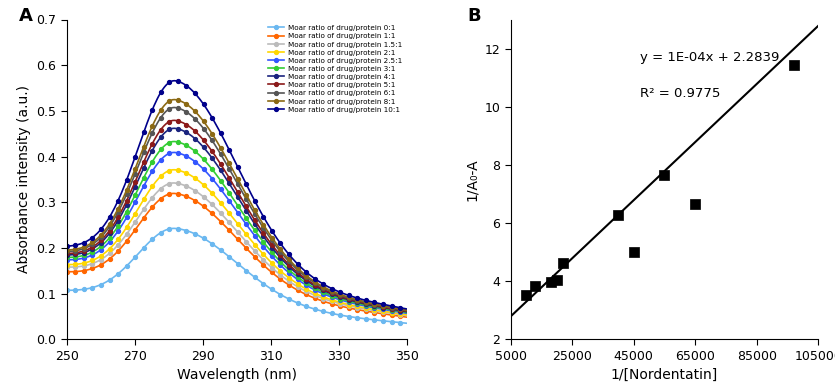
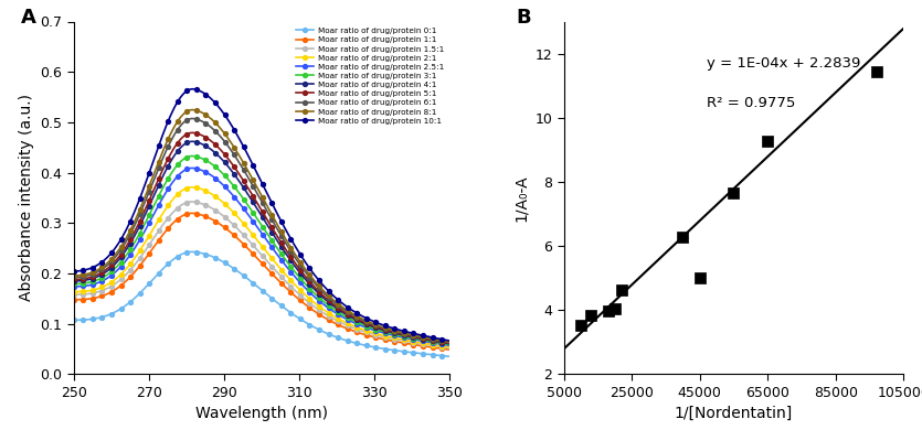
65000: 6.65 -> 9.28
